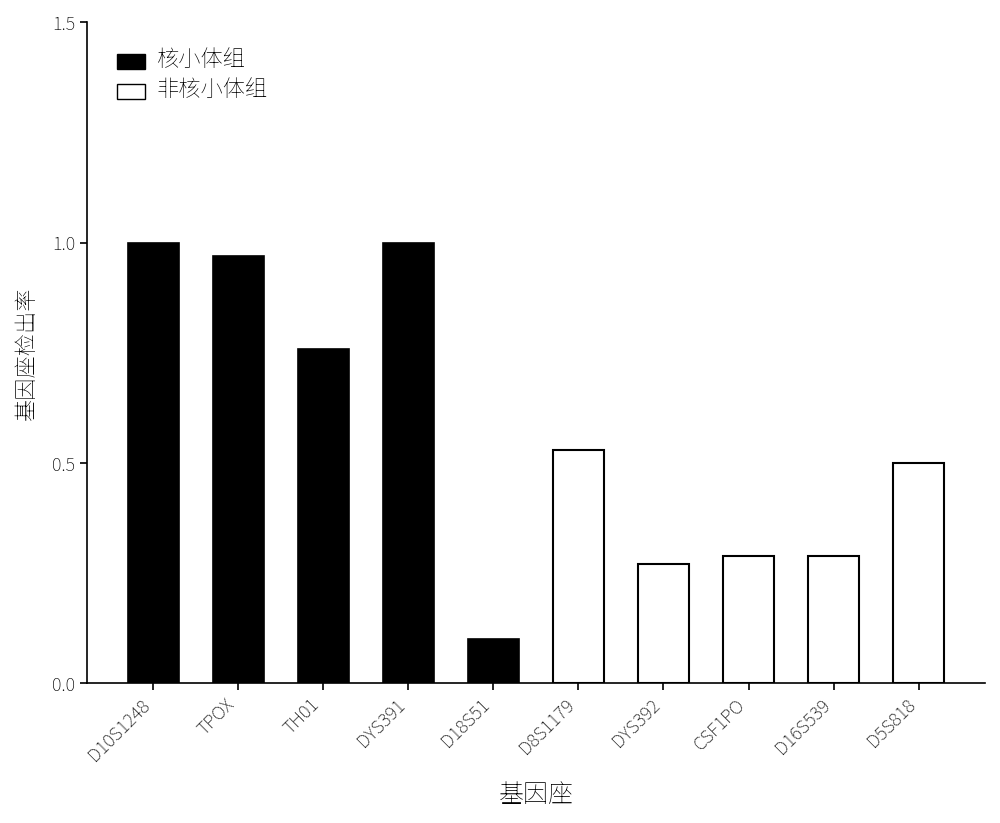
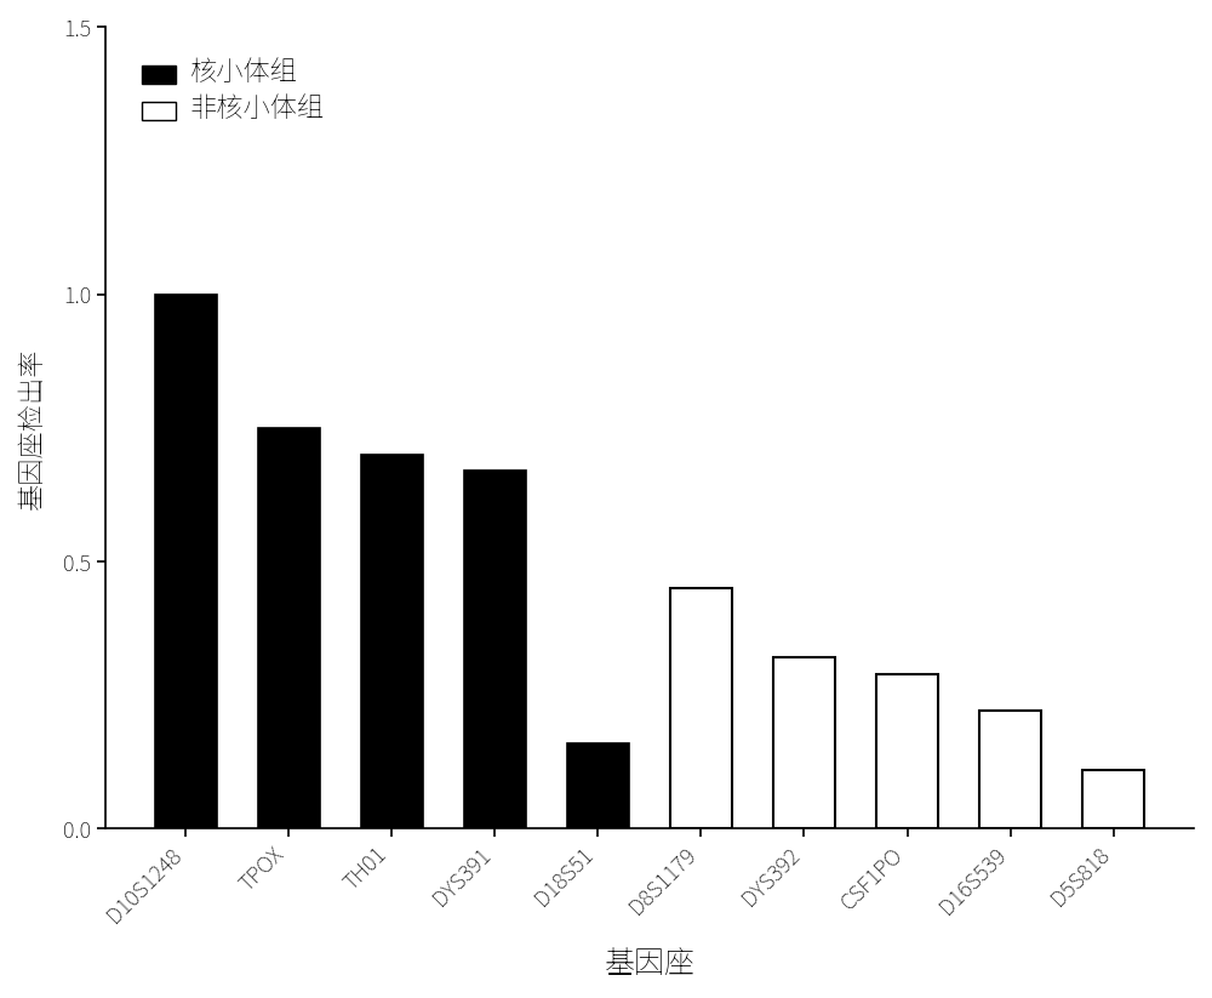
TPOX: 0.97 -> 0.75
TH01: 0.76 -> 0.70
DYS391: 1.00 -> 0.67
D18S51: 0.10 -> 0.16
D8S1179: 0.53 -> 0.45
DYS392: 0.27 -> 0.32
D16S539: 0.29 -> 0.22
D5S818: 0.50 -> 0.11
